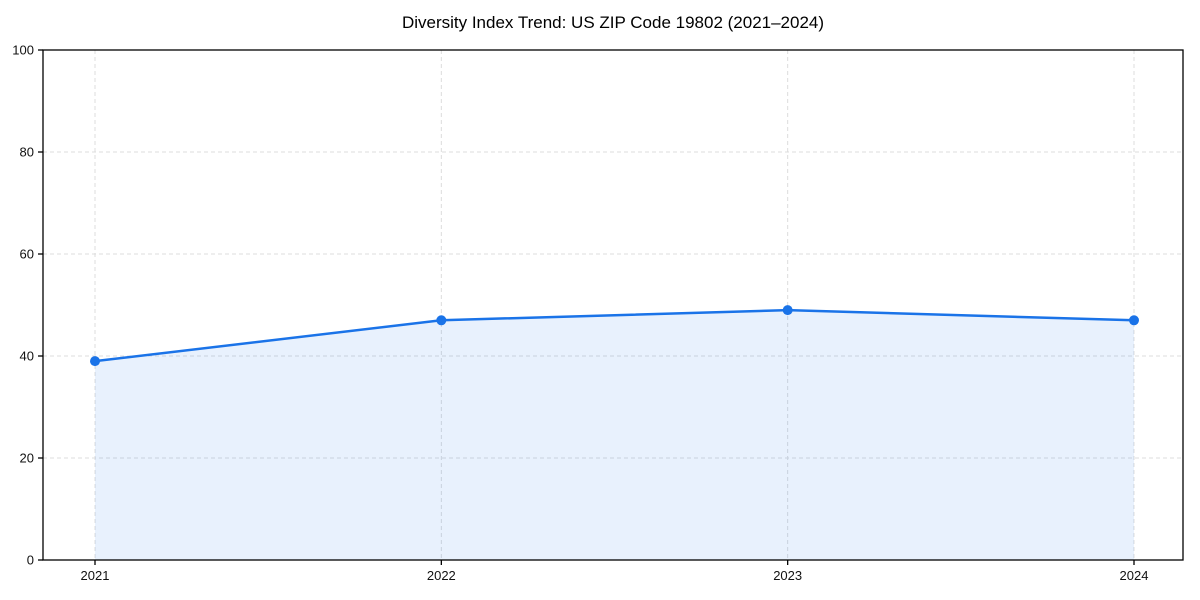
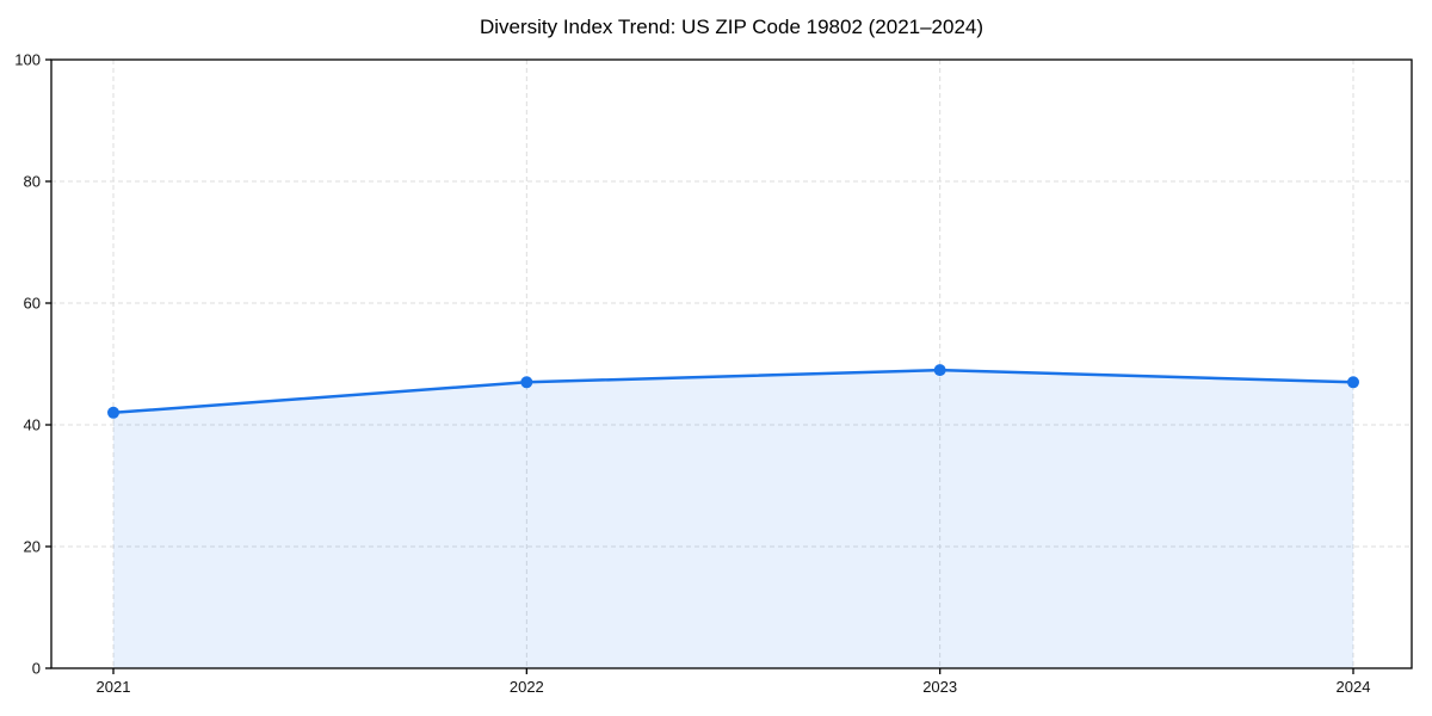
2021: 39 -> 42
